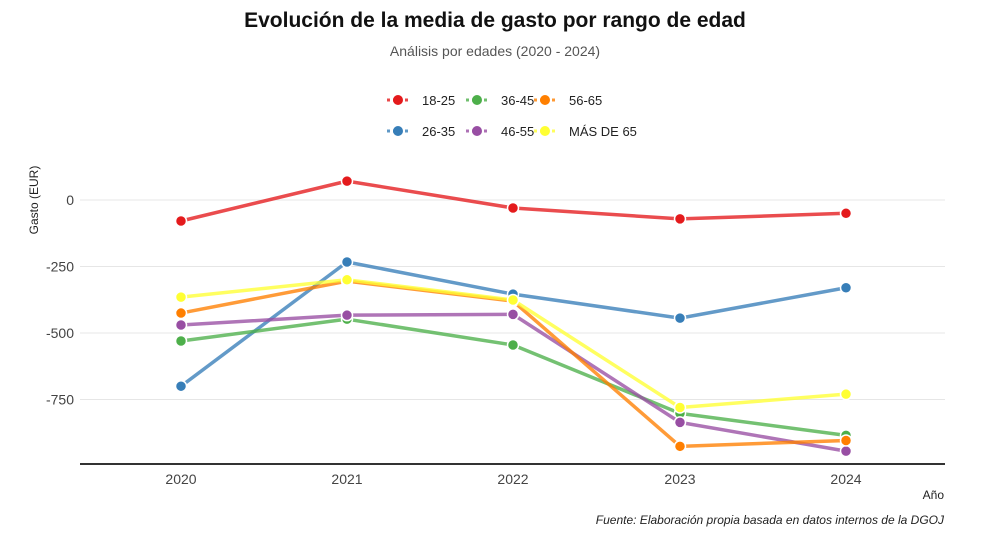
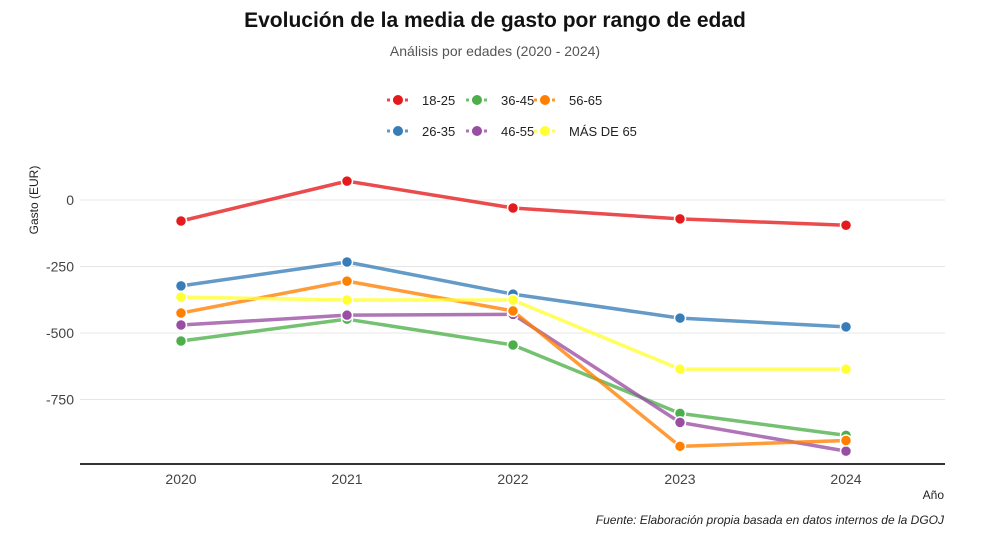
26-35/2020: -700 -> -320
MÁS DE 65/2021: -300 -> -380
56-65/2022: -380 -> -420
MÁS DE 65/2023: -780 -> -640
18-25/2024: -50 -> -100
26-35/2024: -330 -> -480
MÁS DE 65/2024: -730 -> -640
